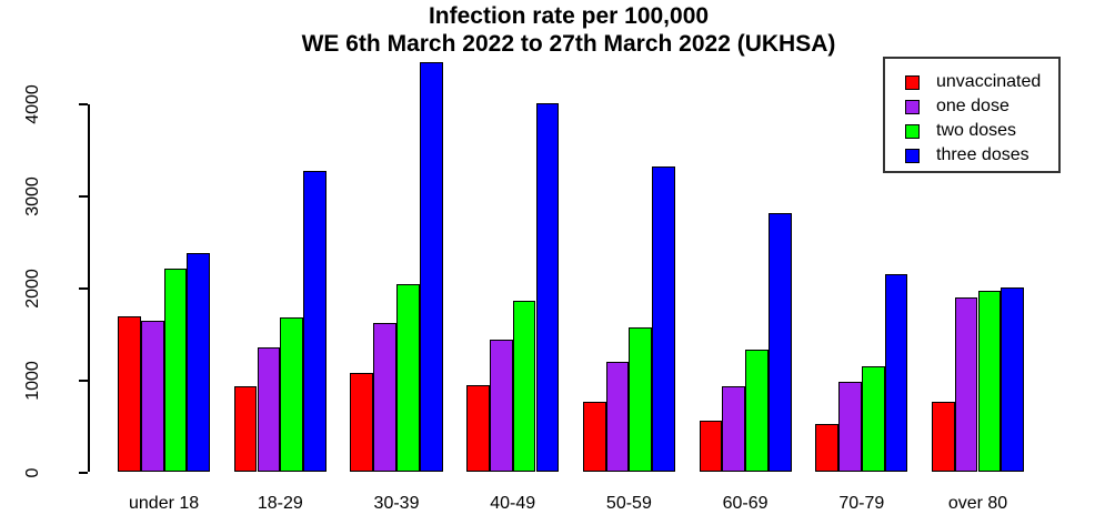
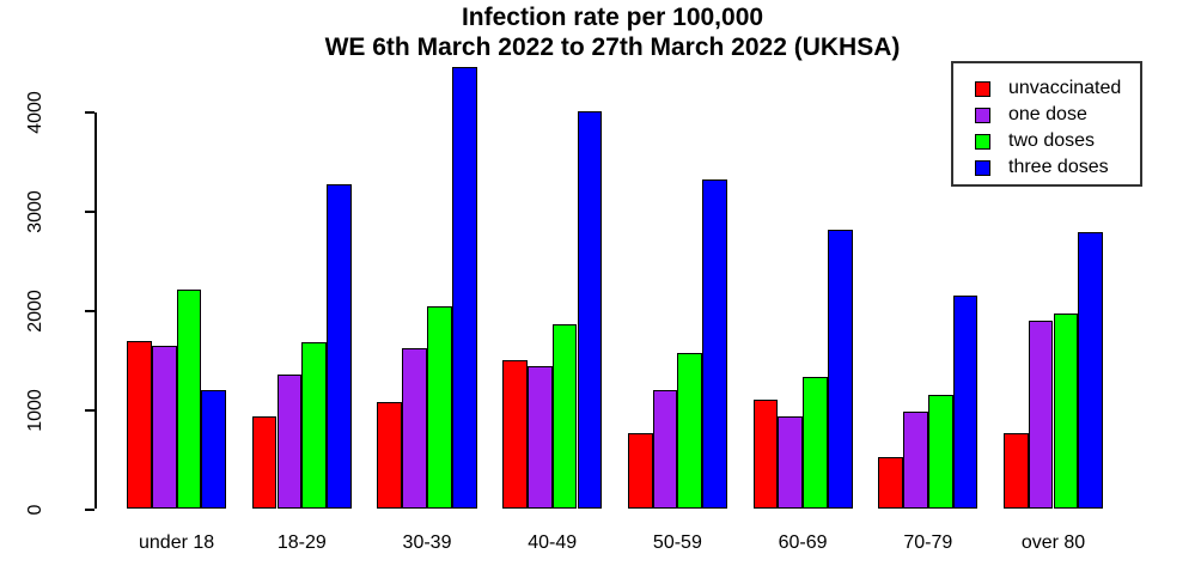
three doses/under 18: 2400 -> 1200
unvaccinated/40-49: 1000 -> 1500
unvaccinated/60-69: 600 -> 1100
three doses/over 80: 2000 -> 2800
